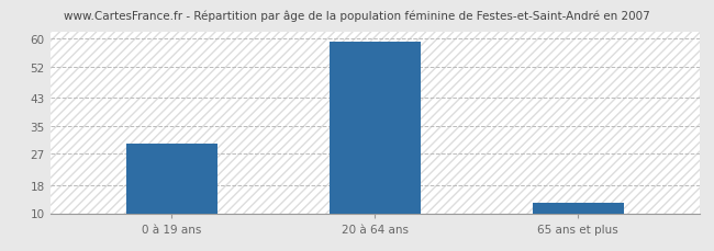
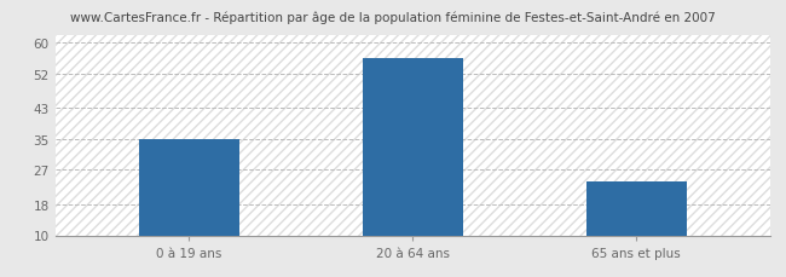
0 à 19 ans: 30 -> 35
20 à 64 ans: 59 -> 56
65 ans et plus: 13 -> 24
